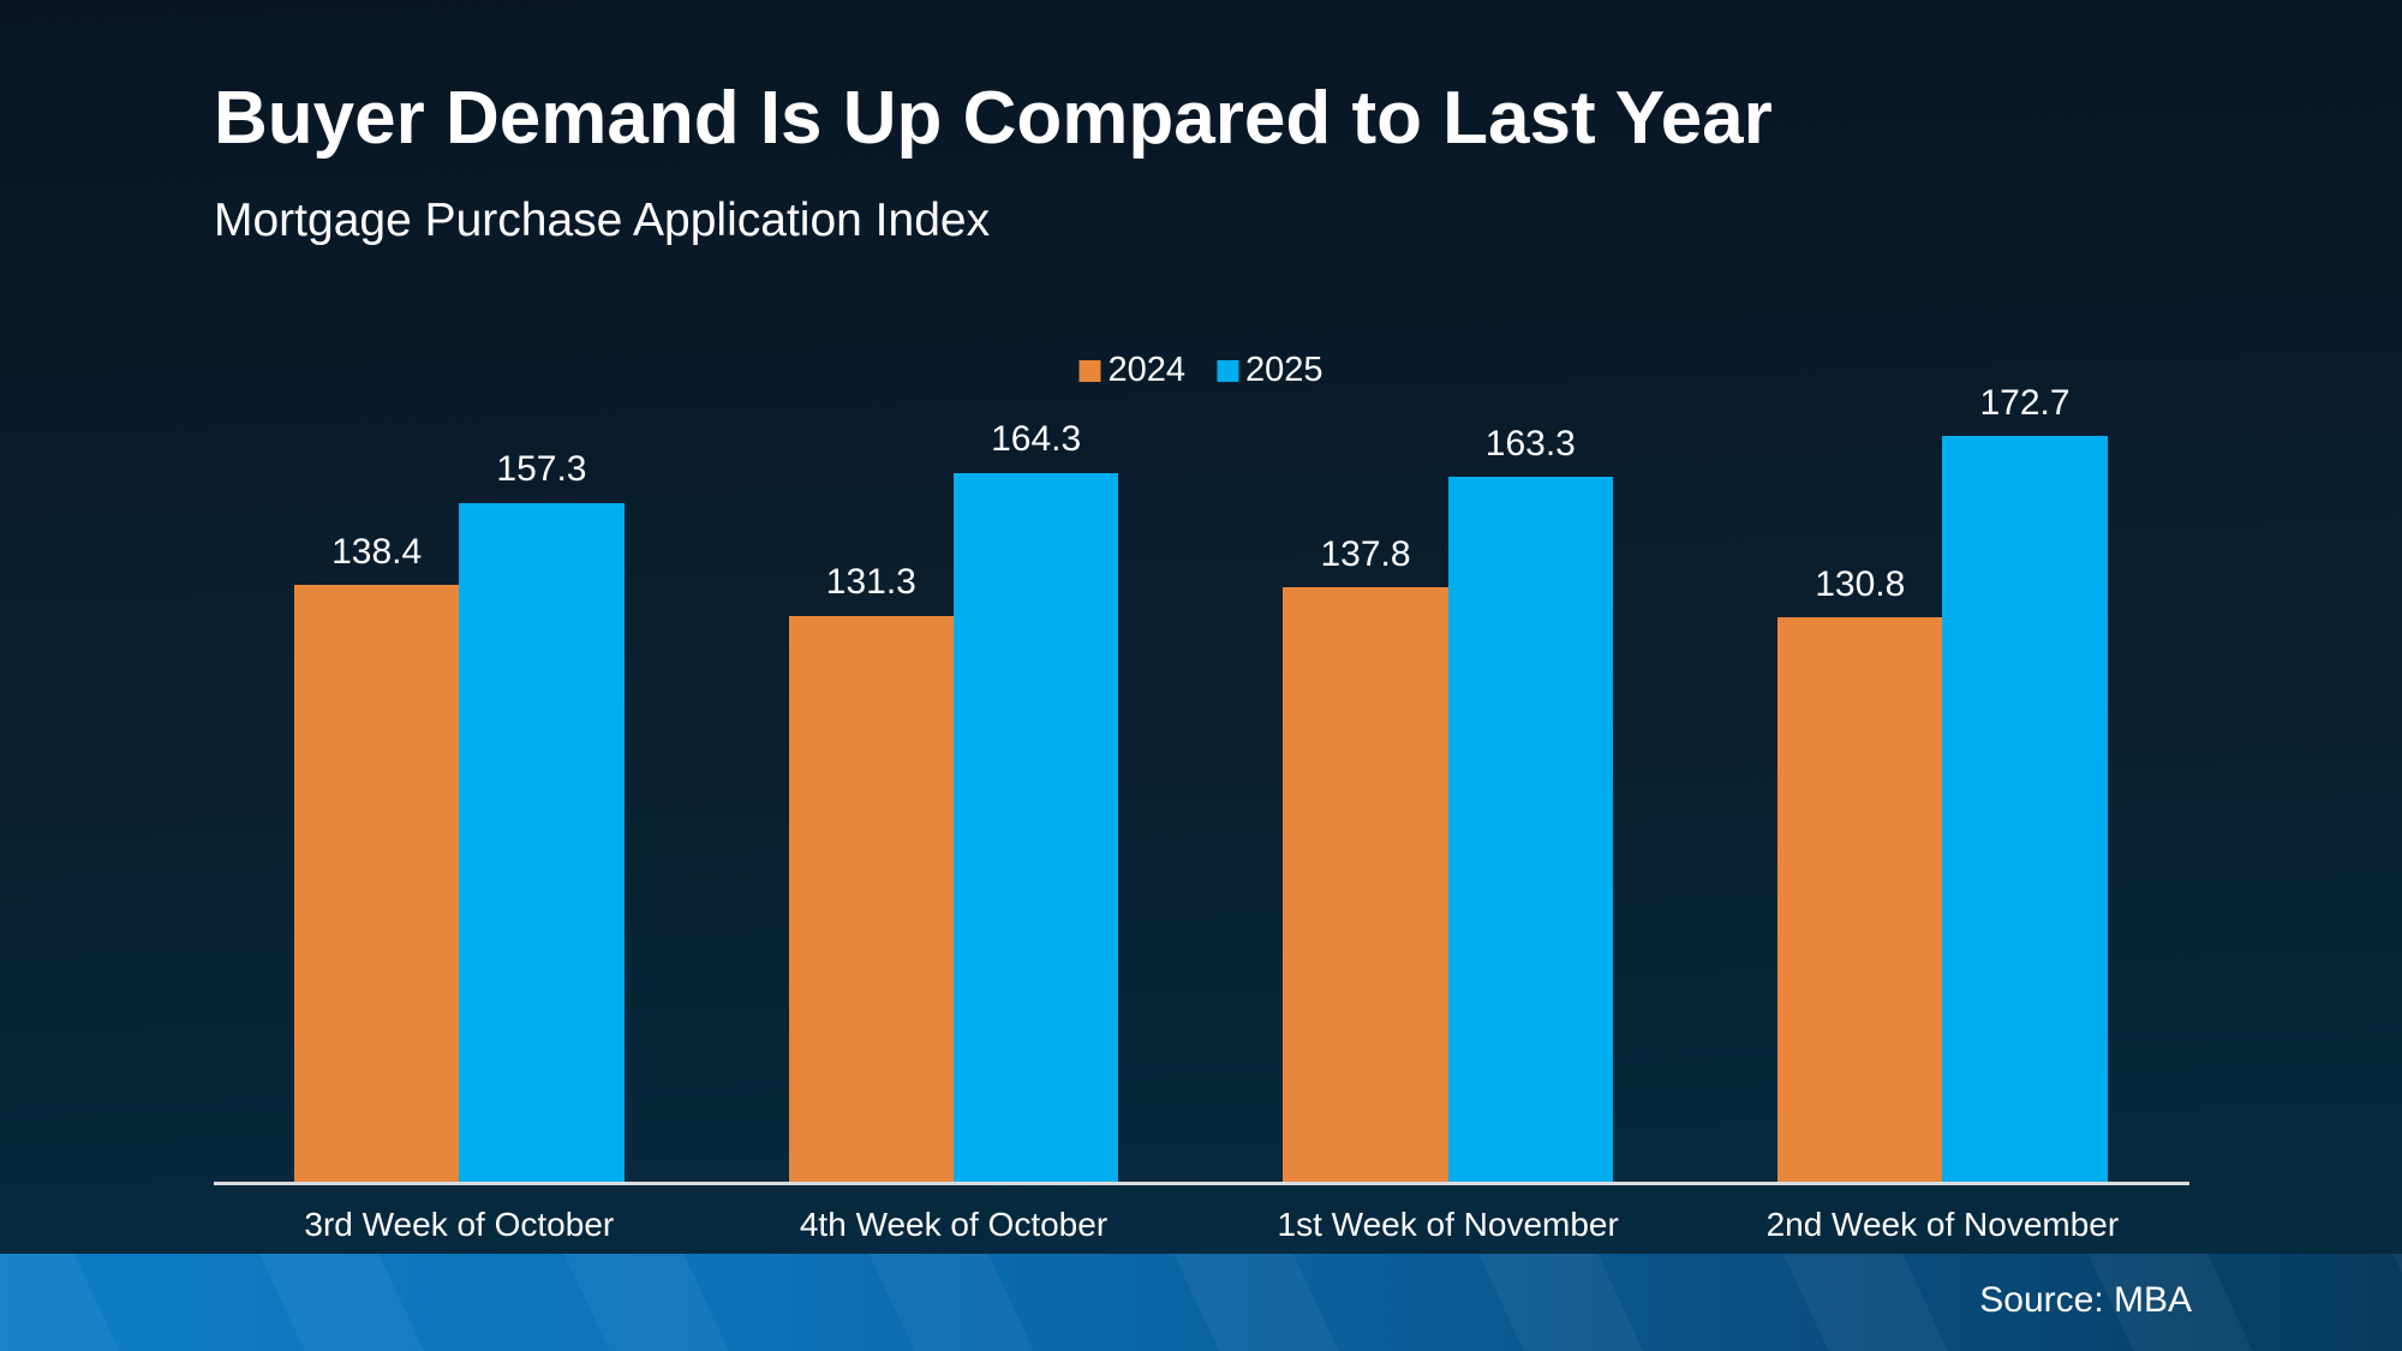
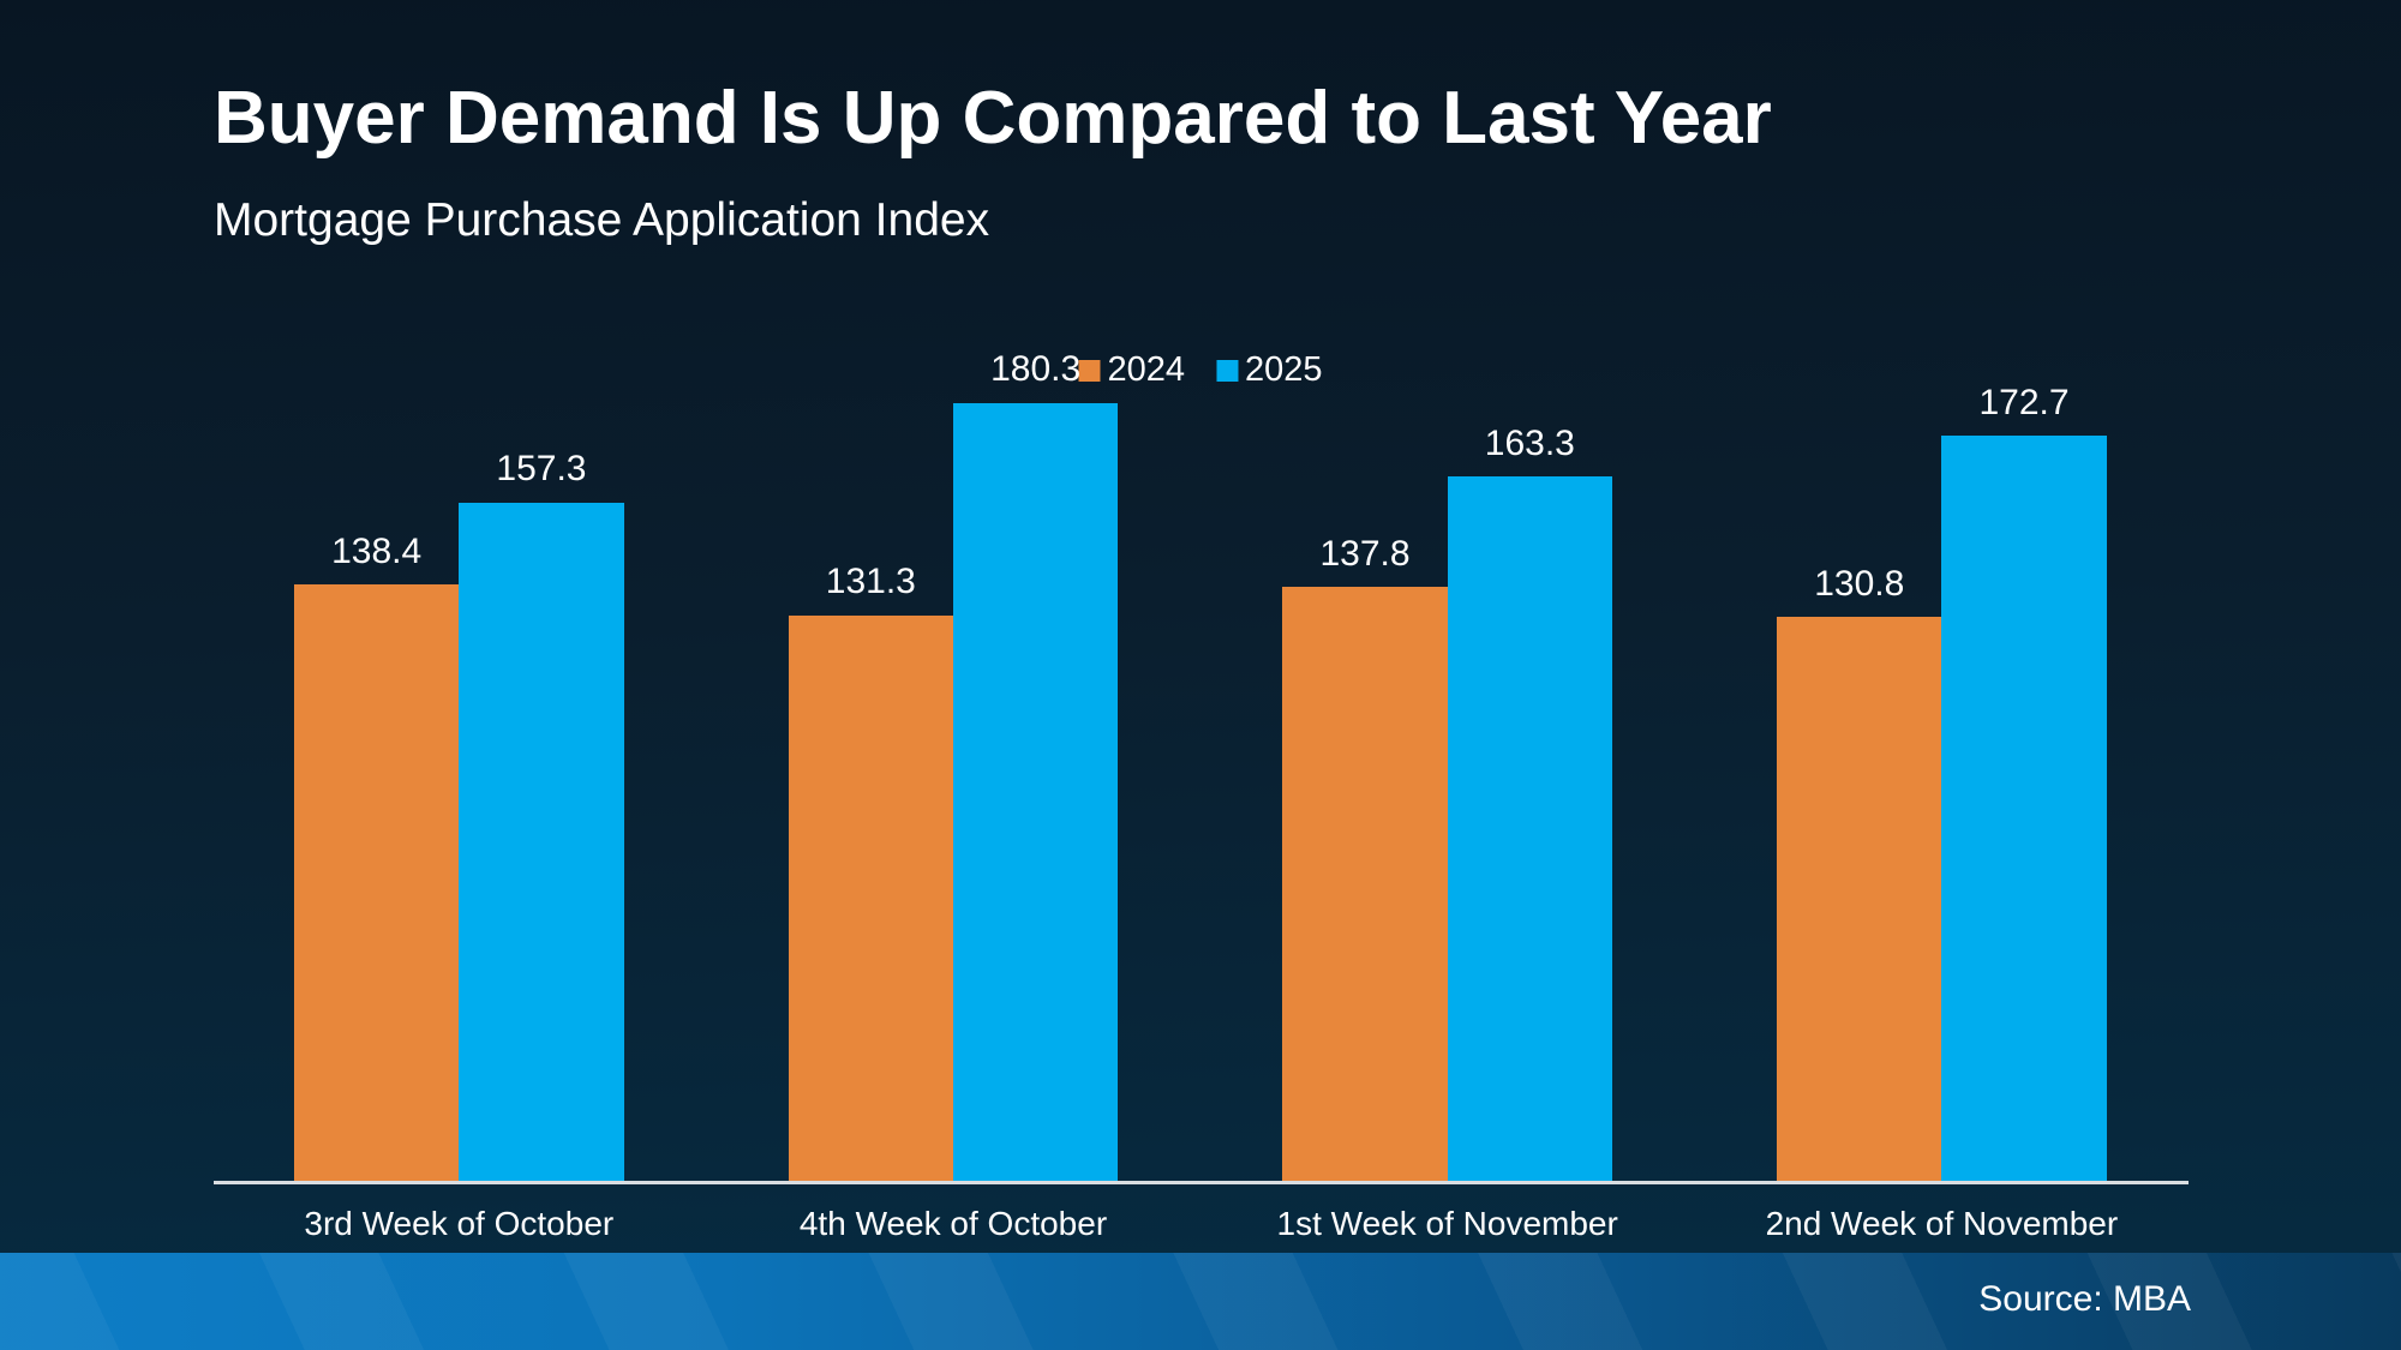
2025/4th Week of October: 164.3 -> 180.3
